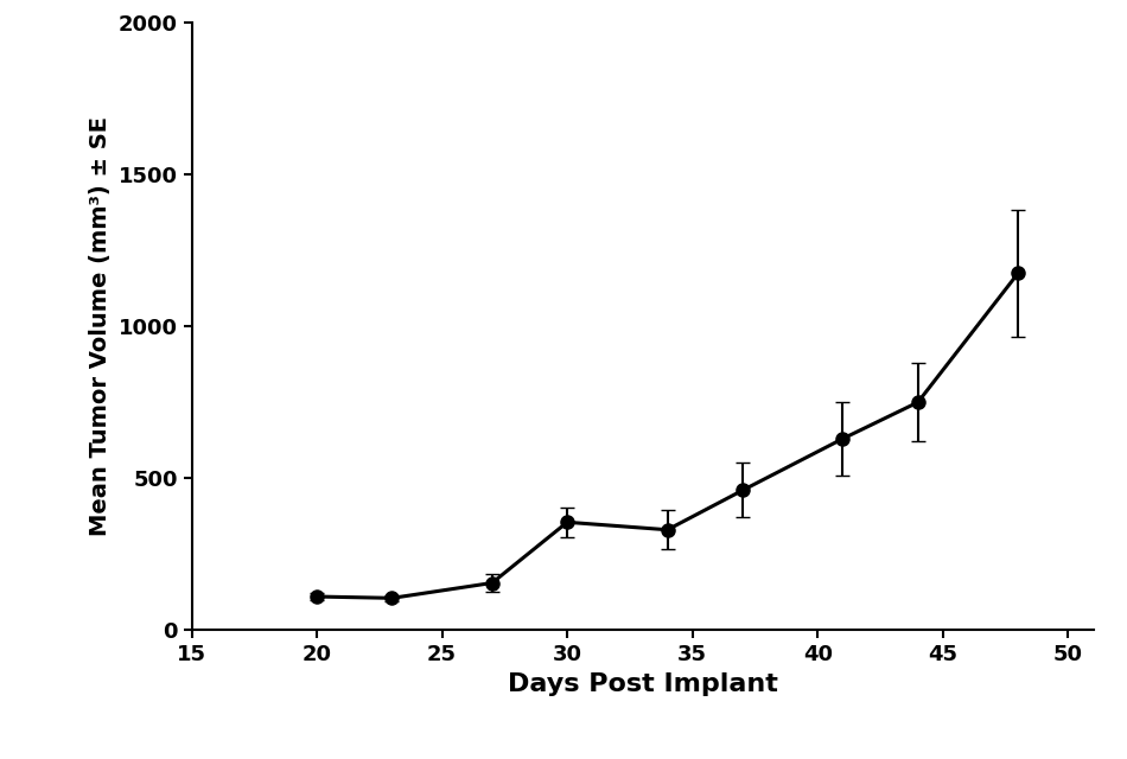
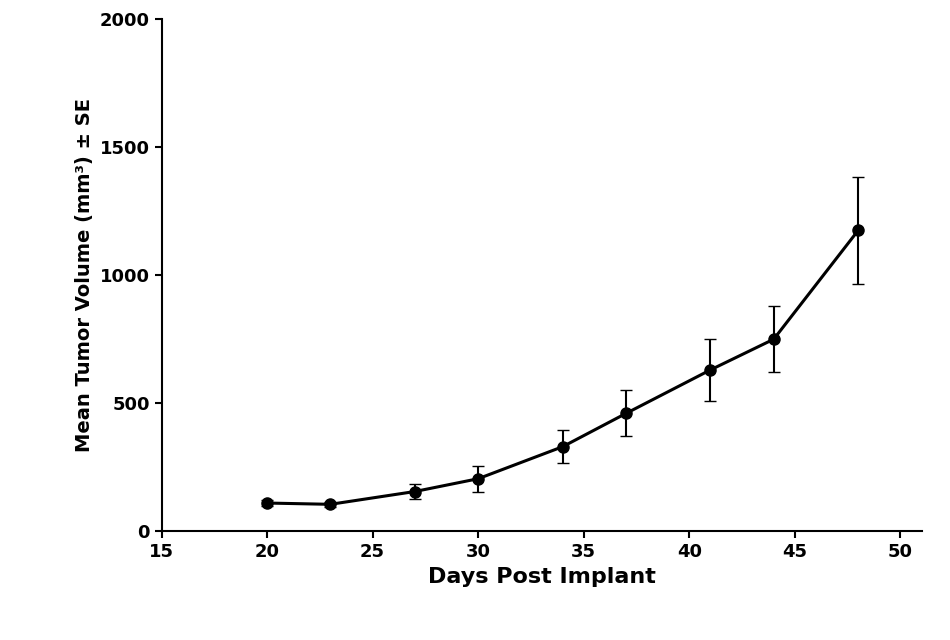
30: 355 -> 205
